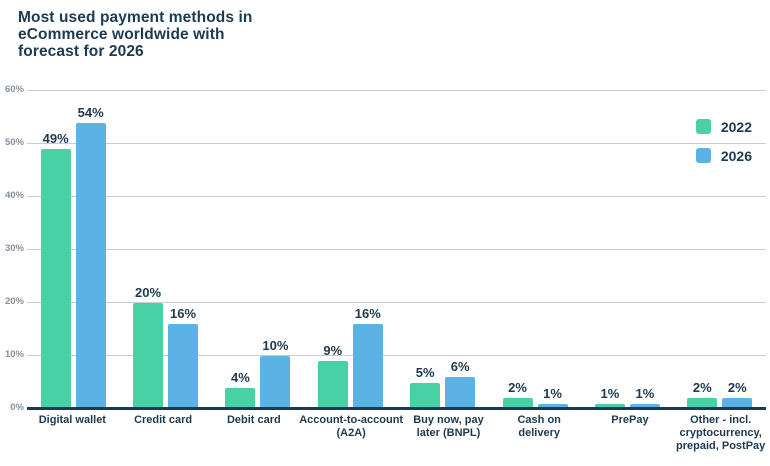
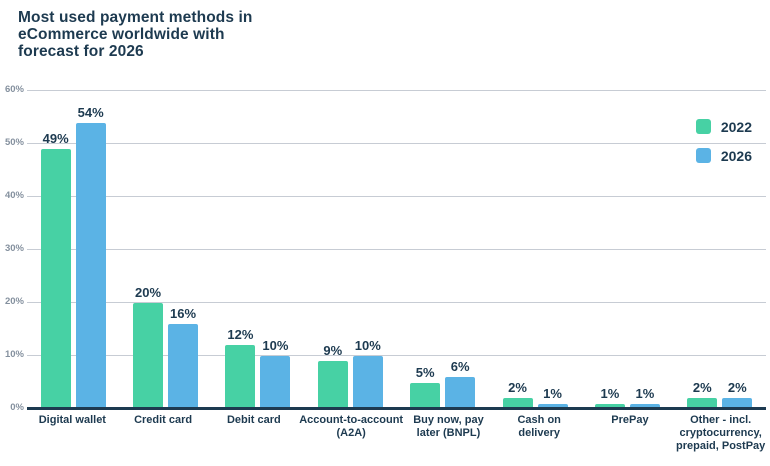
2022/Debit card: 4% -> 12%
2026/Account-to-account (A2A): 16% -> 10%
